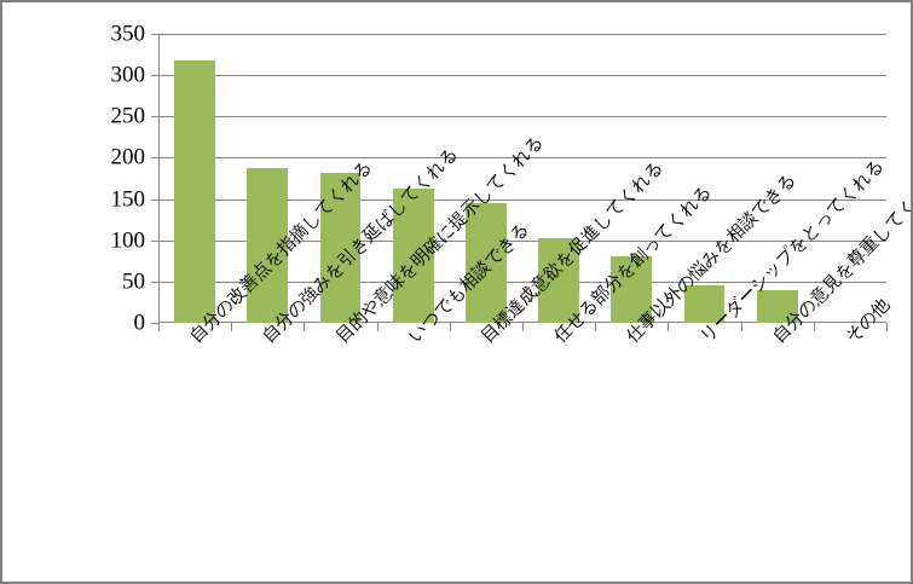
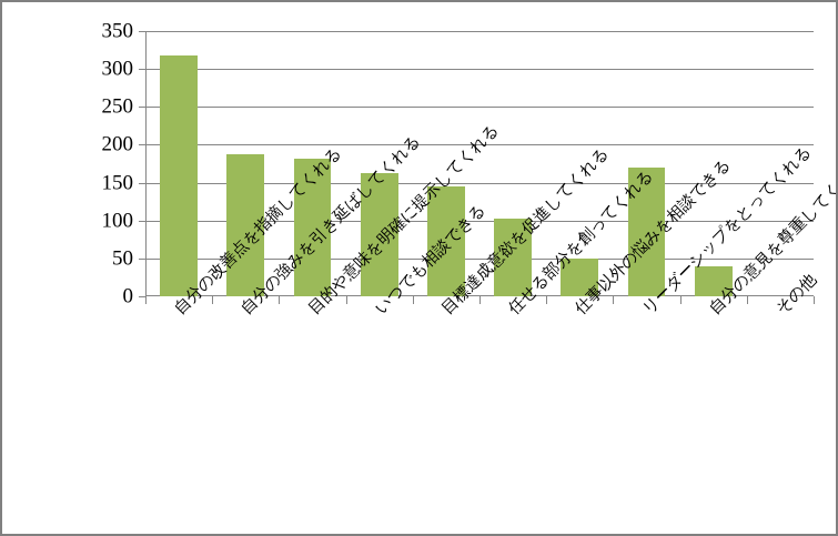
仕事以外の悩みを相談できる: 80 -> 50
リーダーシップをとってくれる: 40 -> 170
